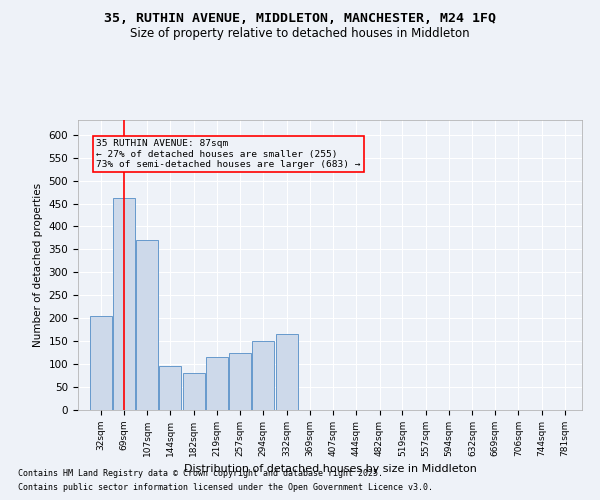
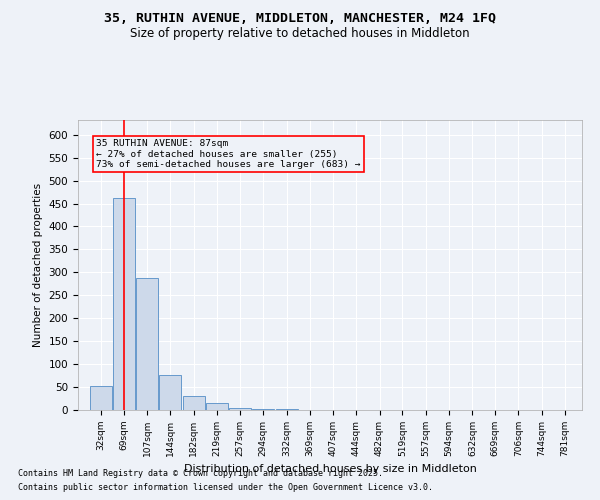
32sqm: 205 -> 52
107sqm: 370 -> 287
144sqm: 95 -> 76
182sqm: 80 -> 30
219sqm: 115 -> 15
257sqm: 125 -> 5
294sqm: 150 -> 3
332sqm: 165 -> 2
